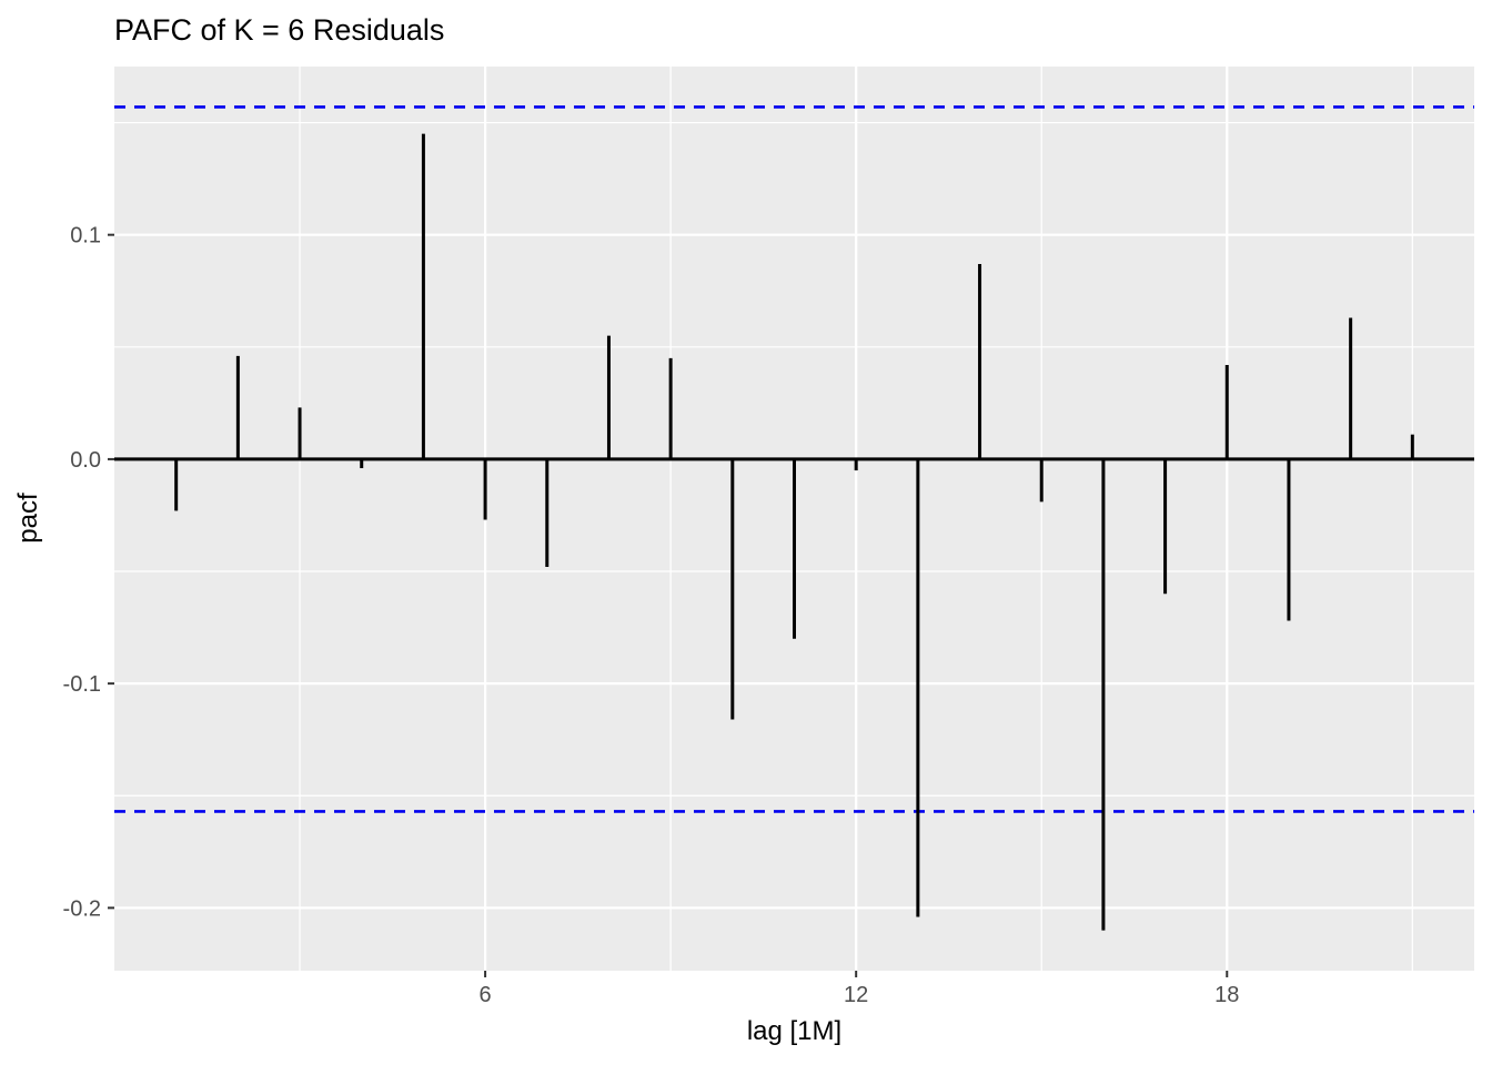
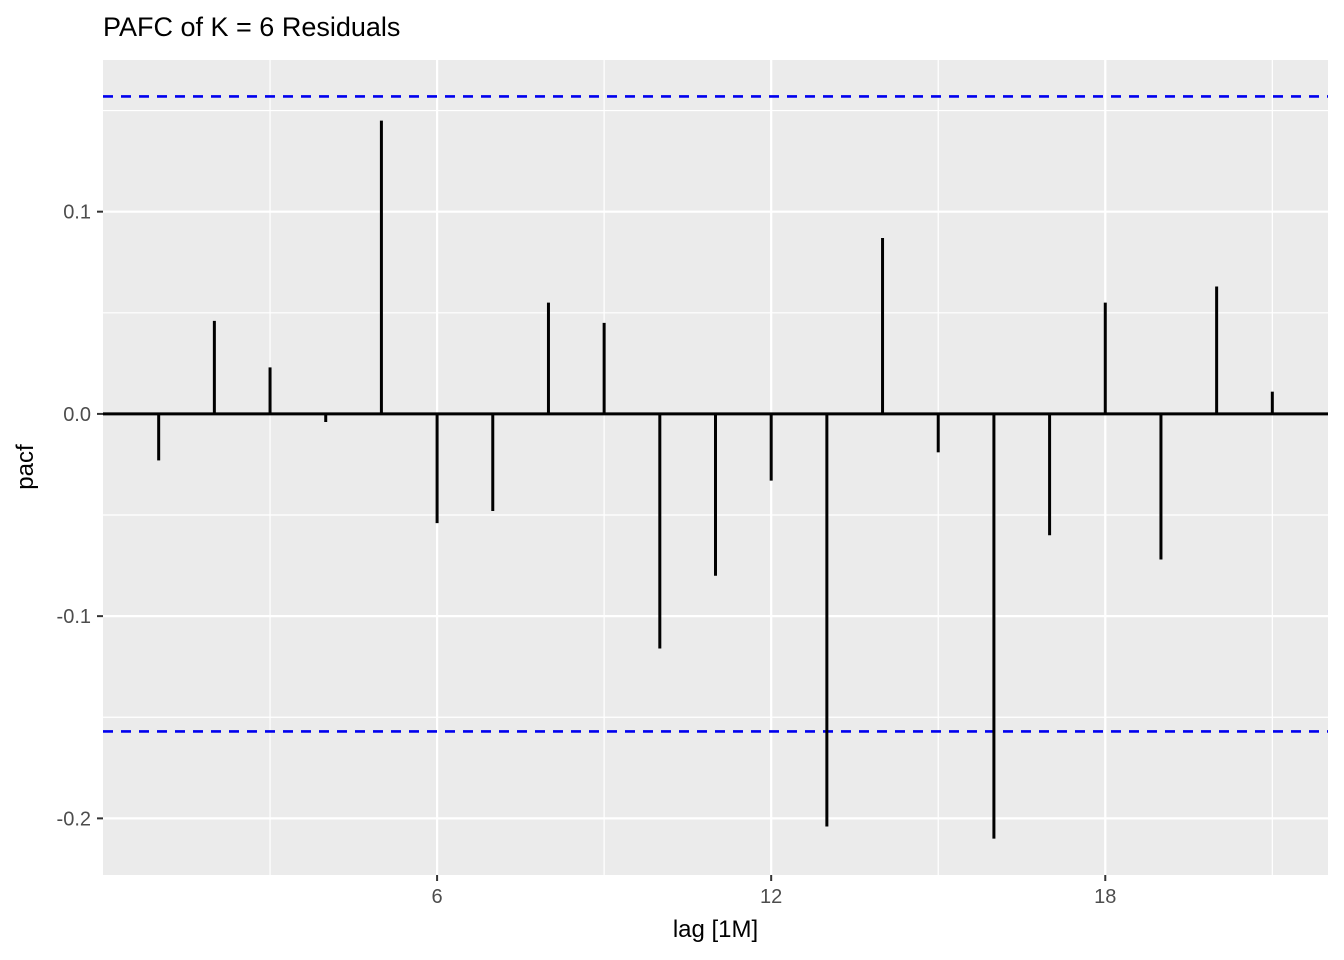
6: -0.027 -> -0.054
12: -0.005 -> -0.033
18: 0.042 -> 0.055
